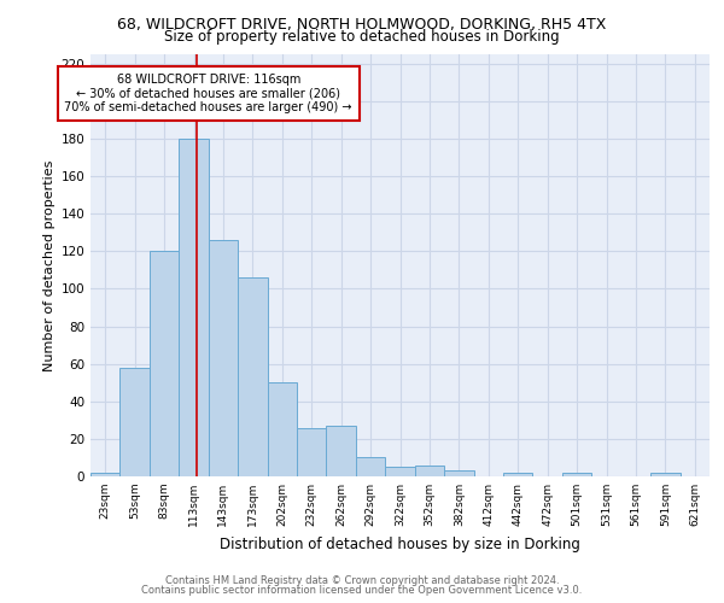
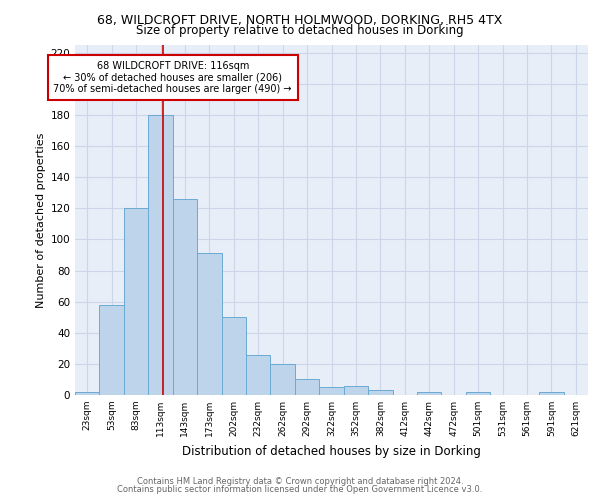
173sqm: 106 -> 91
262sqm: 27 -> 20
